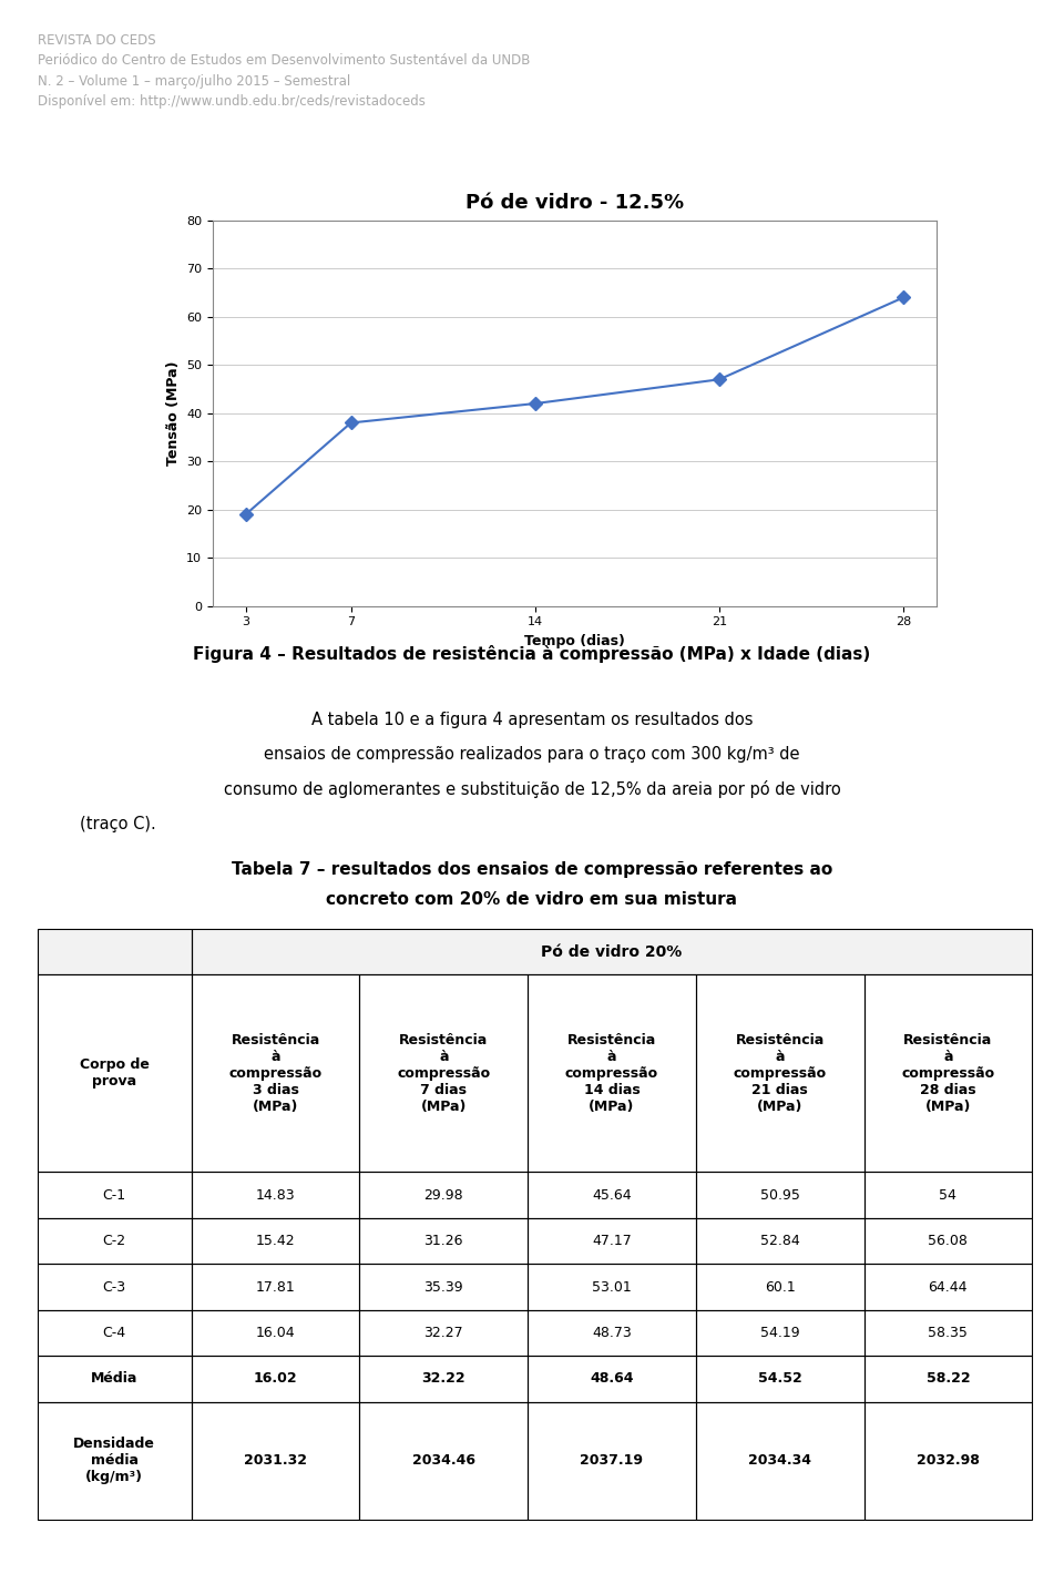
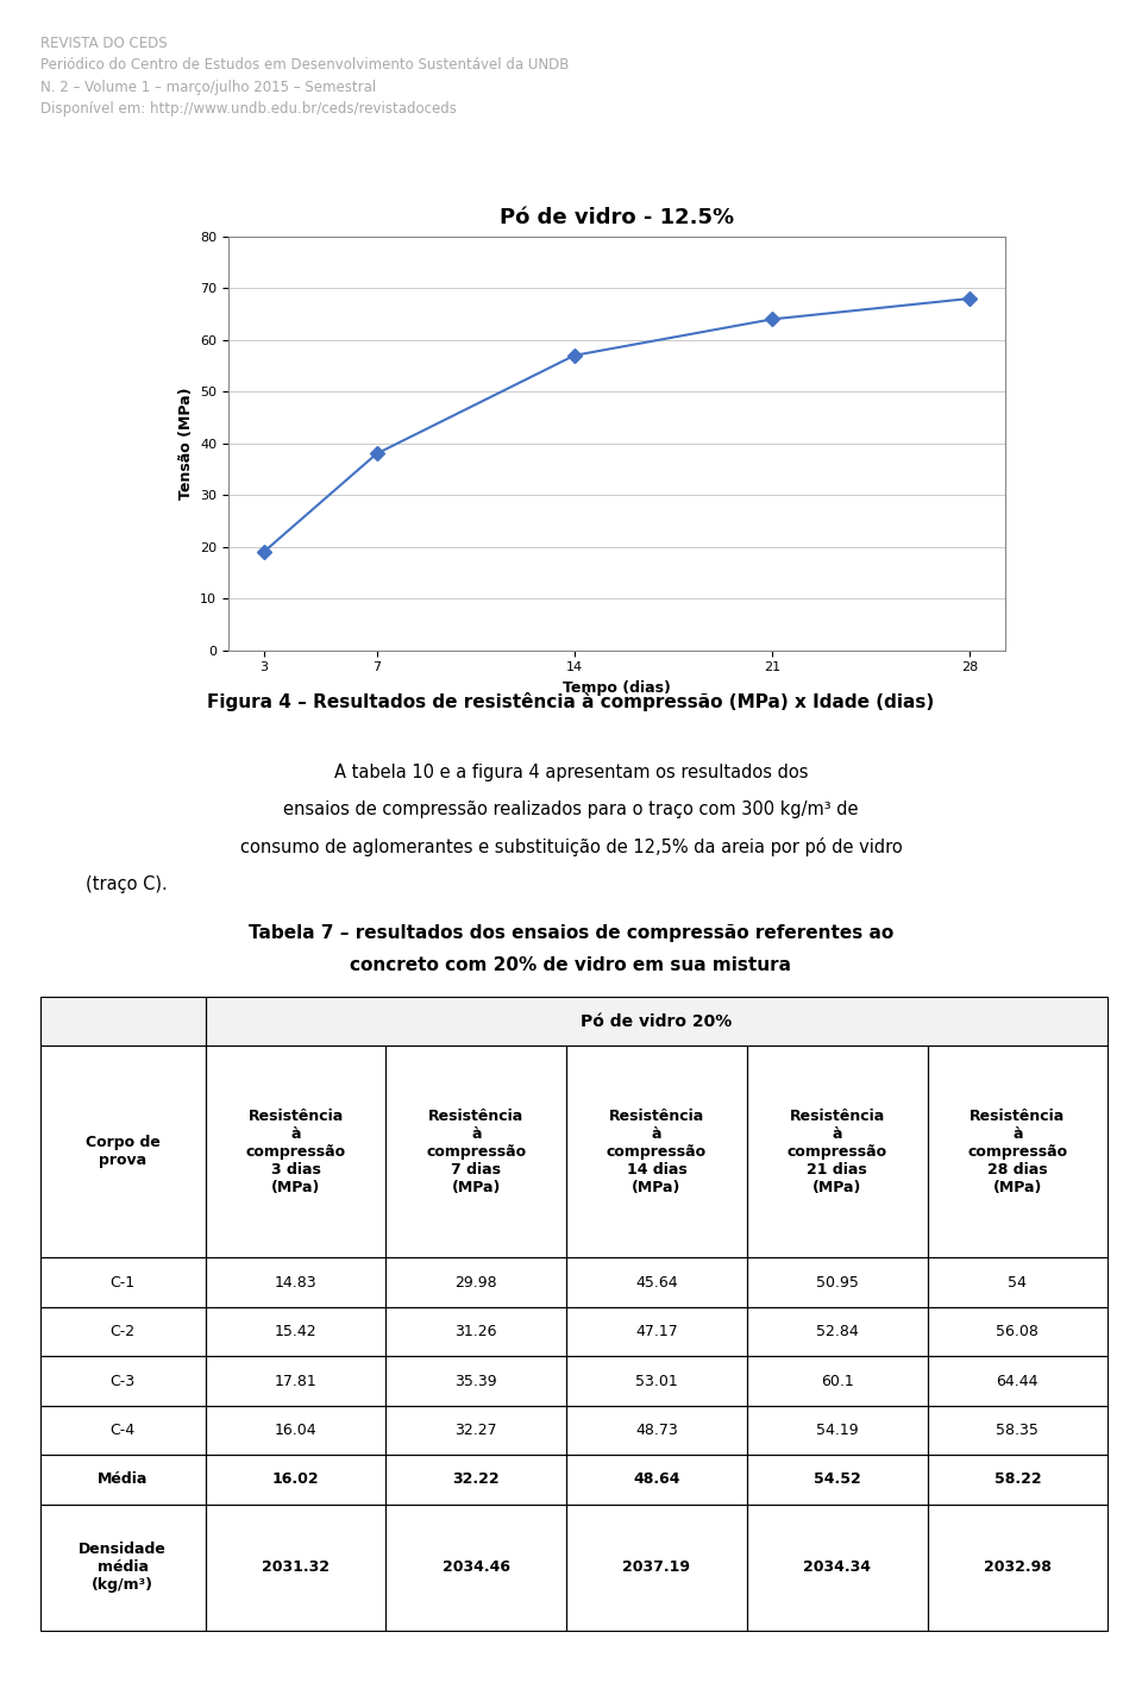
14: 42 -> 57
21: 47 -> 64
28: 64 -> 68
